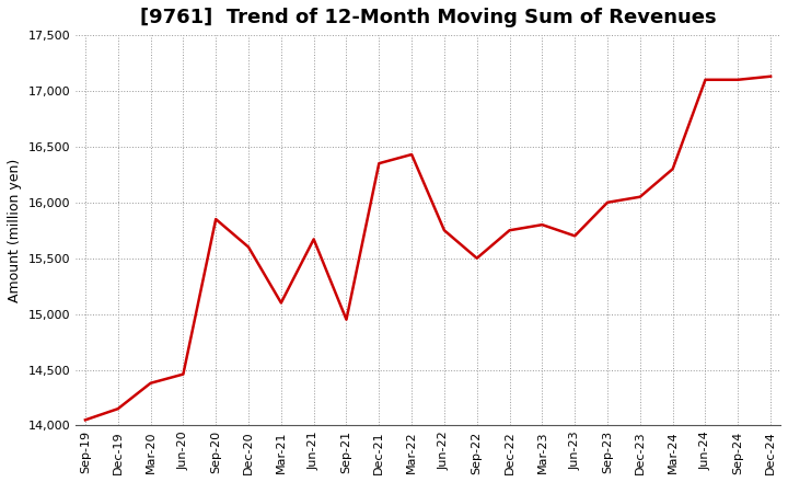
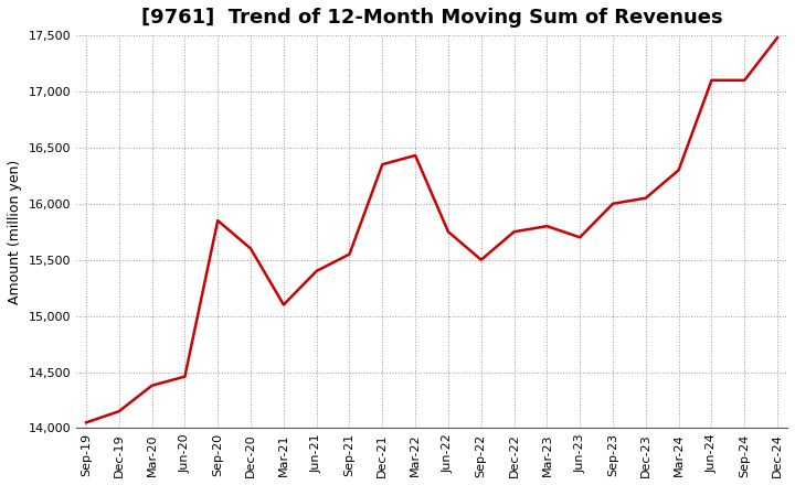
Jun-21: 15,670 -> 15,400
Sep-21: 14,950 -> 15,550
Dec-24: 17,130 -> 17,480
